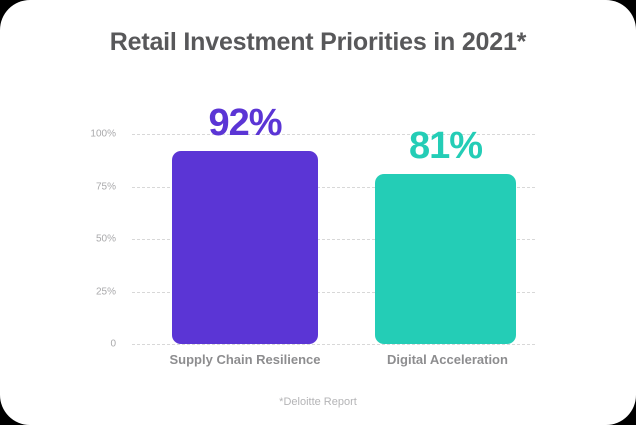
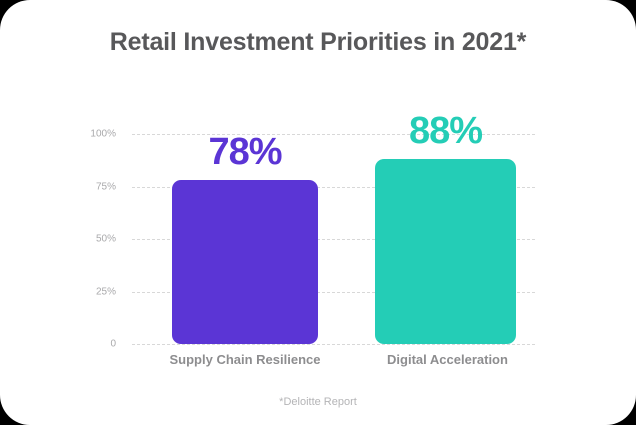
Supply Chain Resilience: 92% -> 78%
Digital Acceleration: 81% -> 88%
